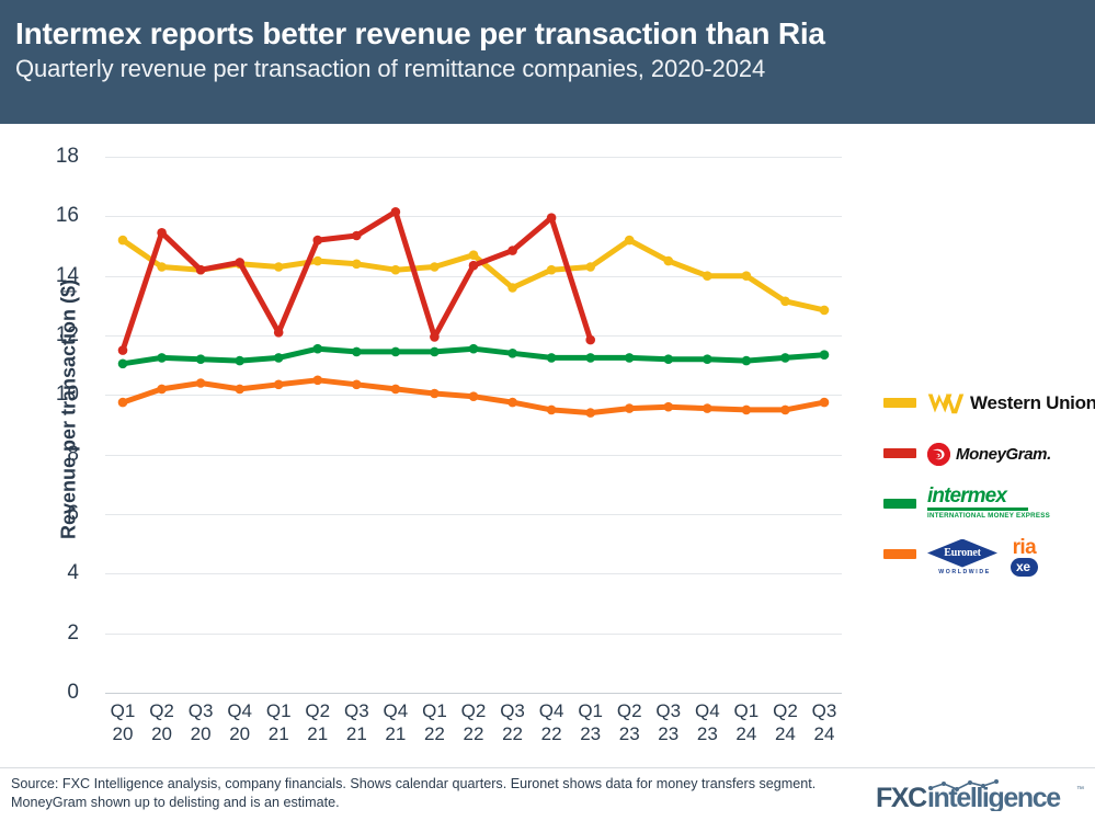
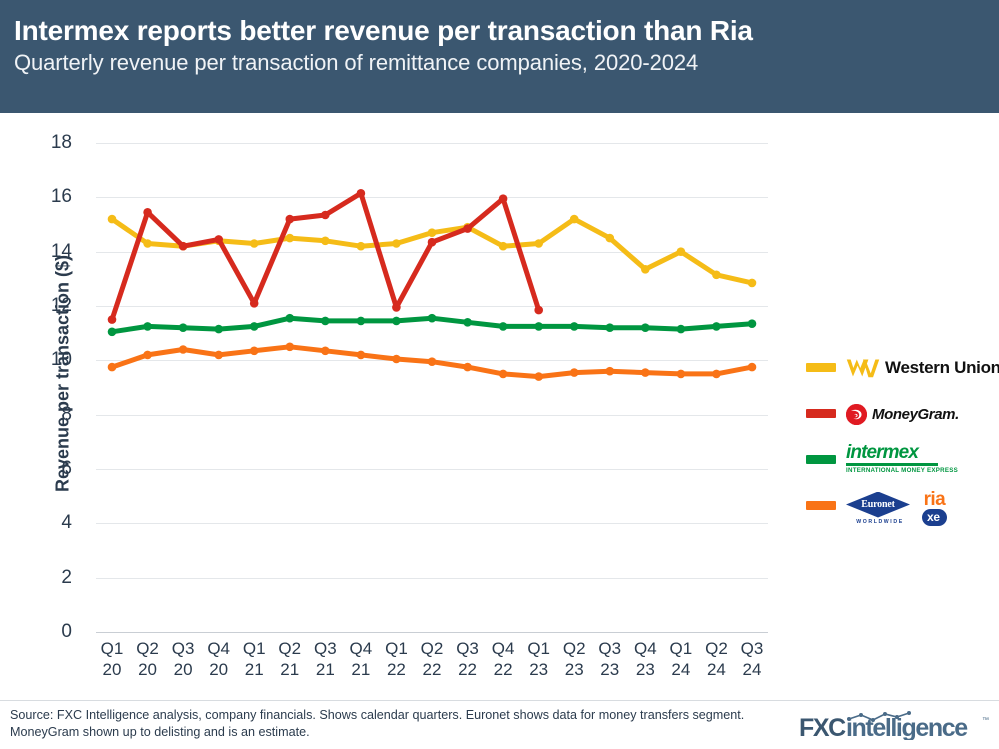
Western Union/Q3 22: 13.6 -> 14.9
Western Union/Q4 23: 14.0 -> 13.3
